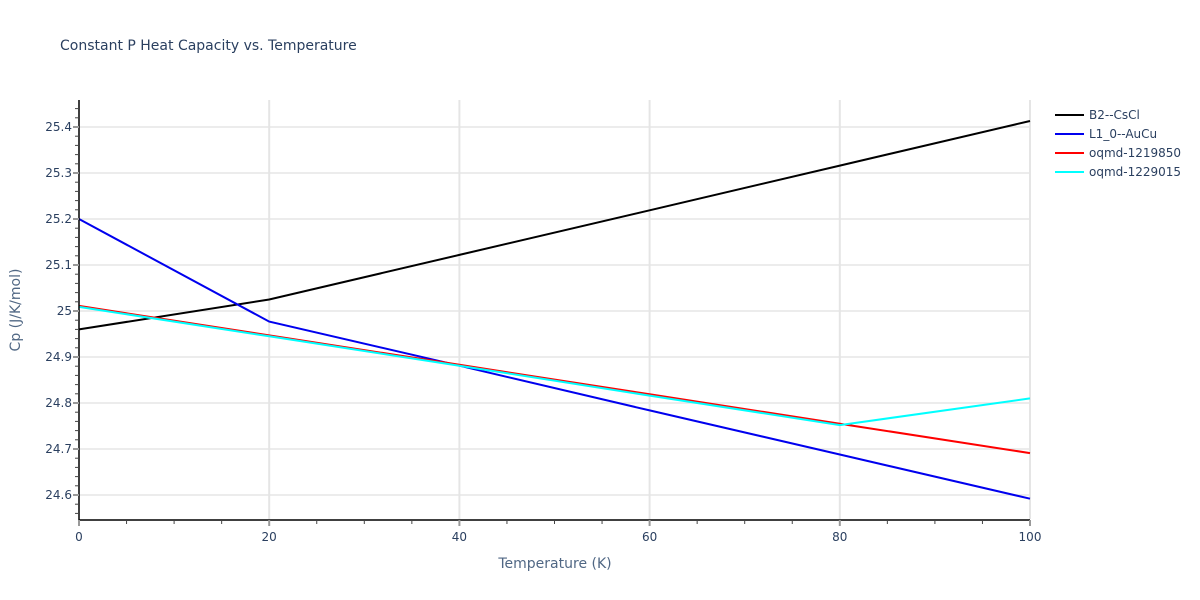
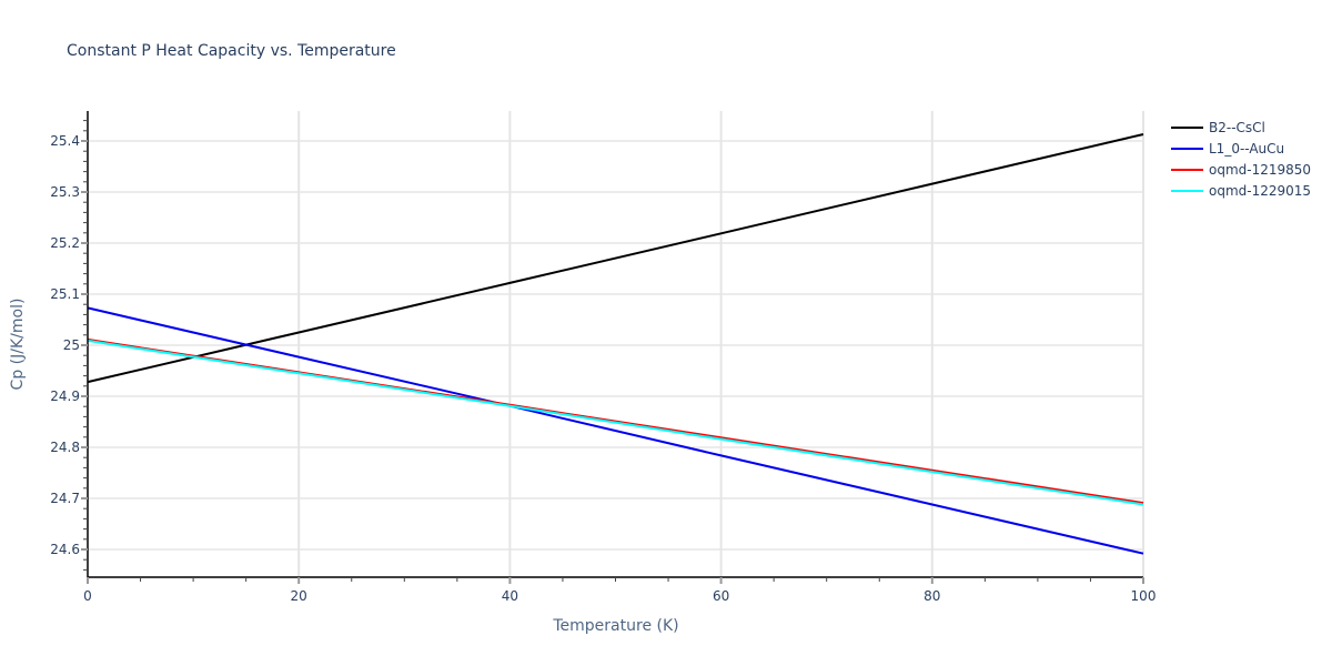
B2--CsCl/0: 24.96 -> 24.93
L1_0--AuCu/0: 25.20 -> 25.07
oqmd-1229015/100: 24.81 -> 24.69
